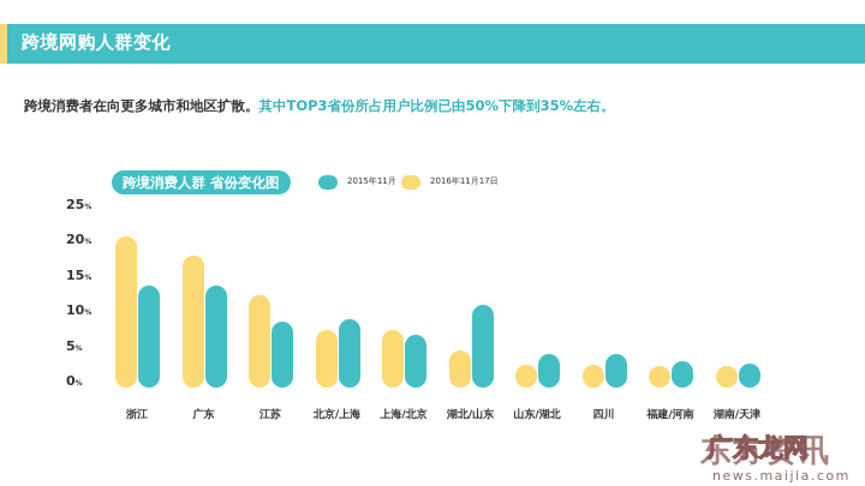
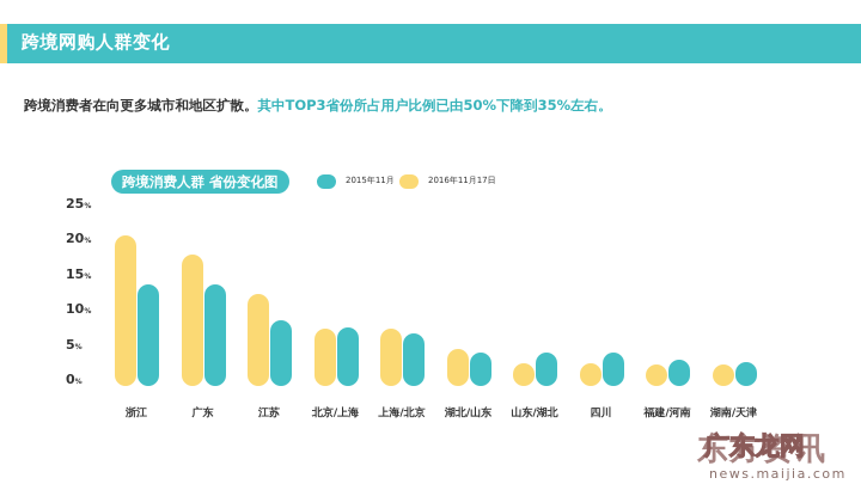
2015年11月/北京/上海: 9 -> 8
2015年11月/湖北/山东: 11 -> 4
